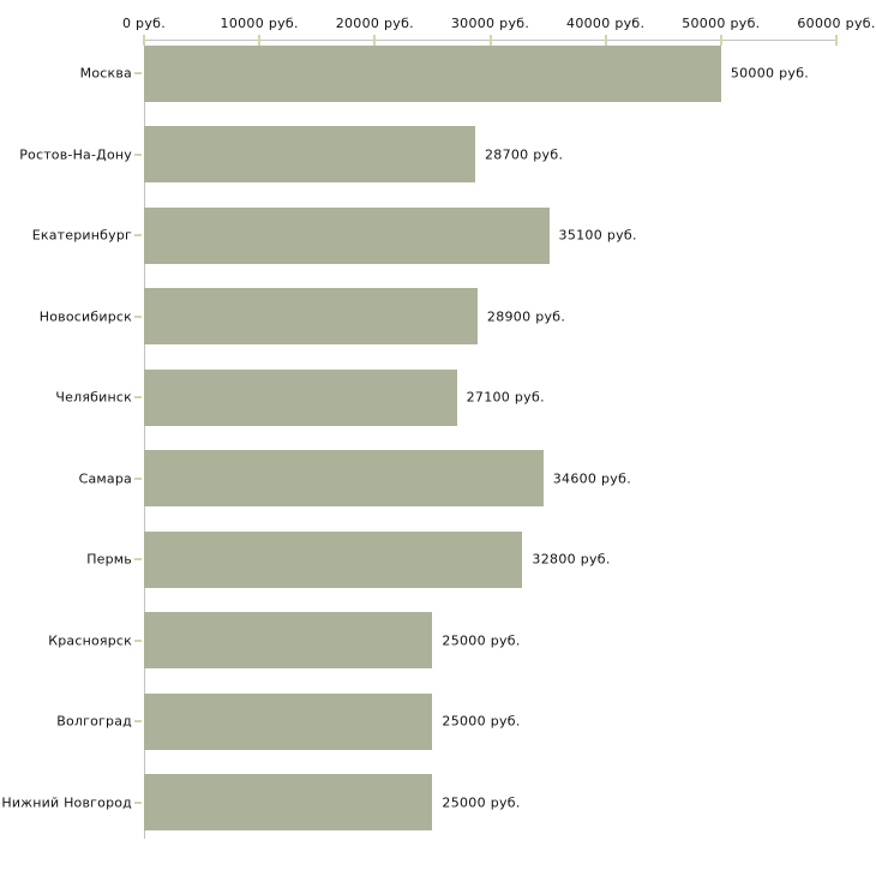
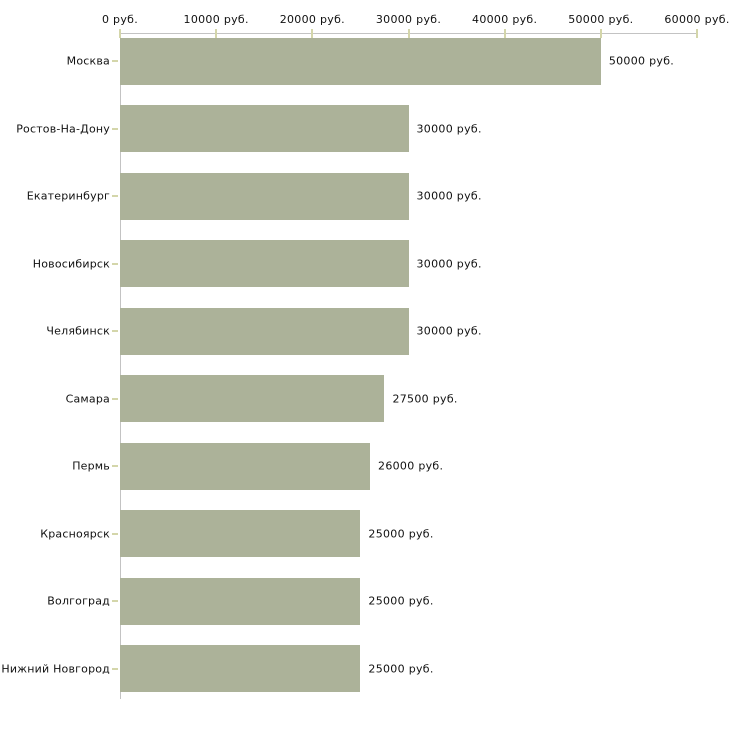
Ростов-На-Дону: 28700 -> 30000
Екатеринбург: 35100 -> 30000
Новосибирск: 28900 -> 30000
Челябинск: 27100 -> 30000
Самара: 34600 -> 27500
Пермь: 32800 -> 26000
